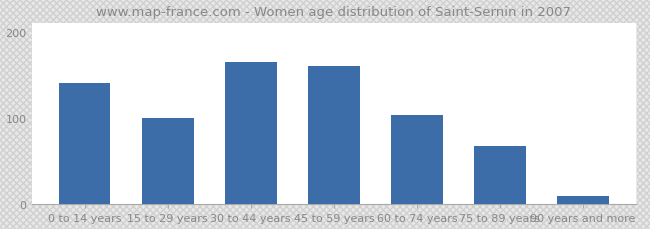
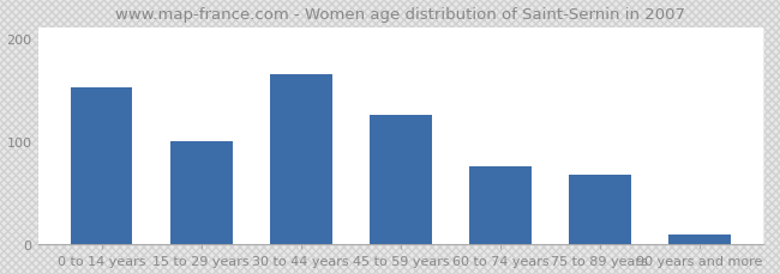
0 to 14 years: 140 -> 152
45 to 59 years: 160 -> 126
60 to 74 years: 103 -> 76
